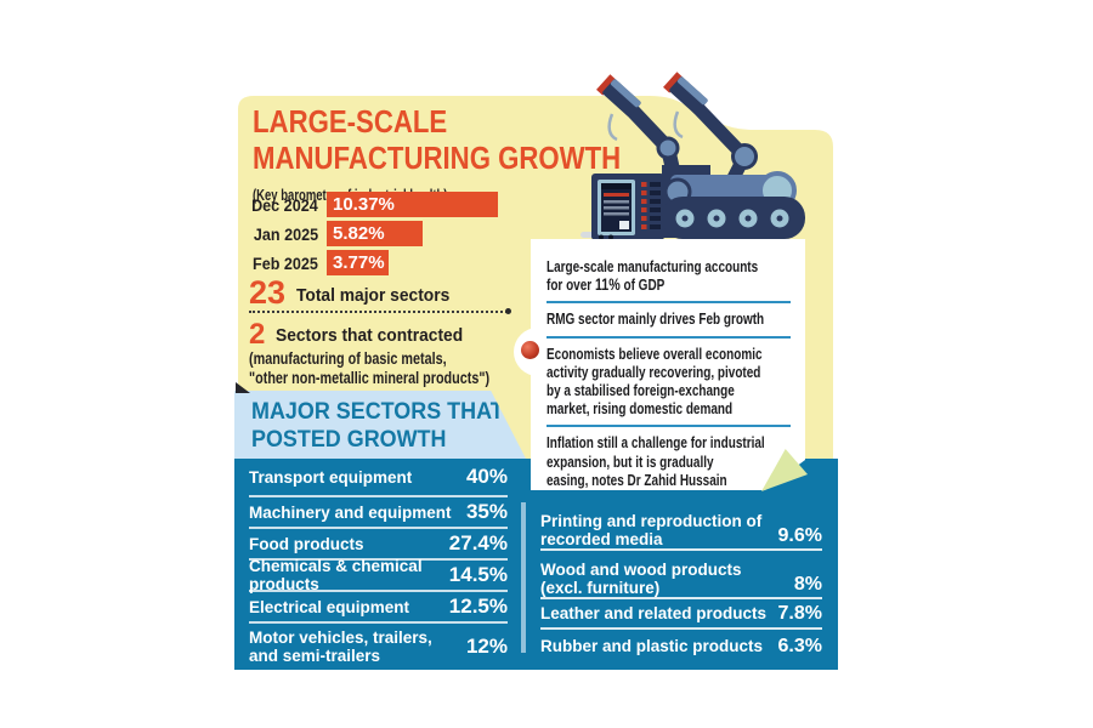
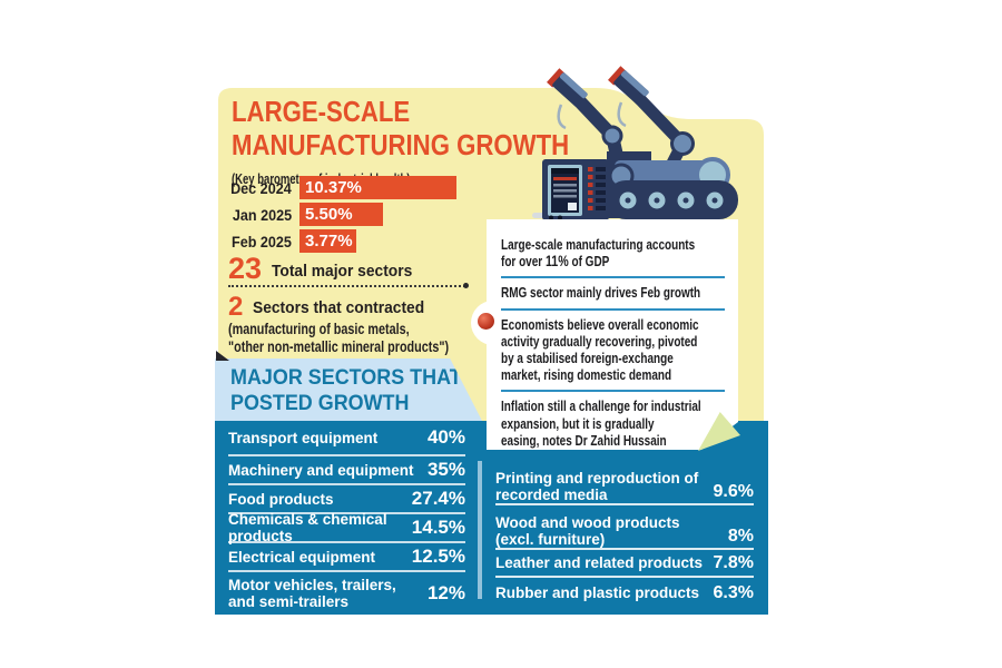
LARGE-SCALE MANUFACTURING GROWTH/Jan 2025: 5.82% -> 5.50%
